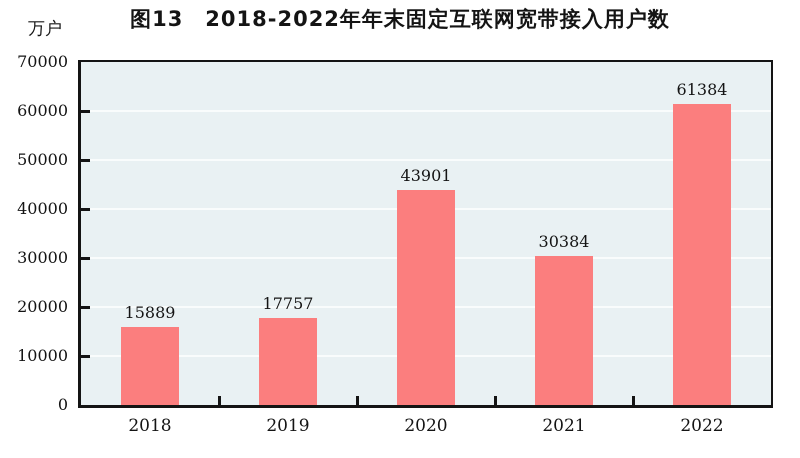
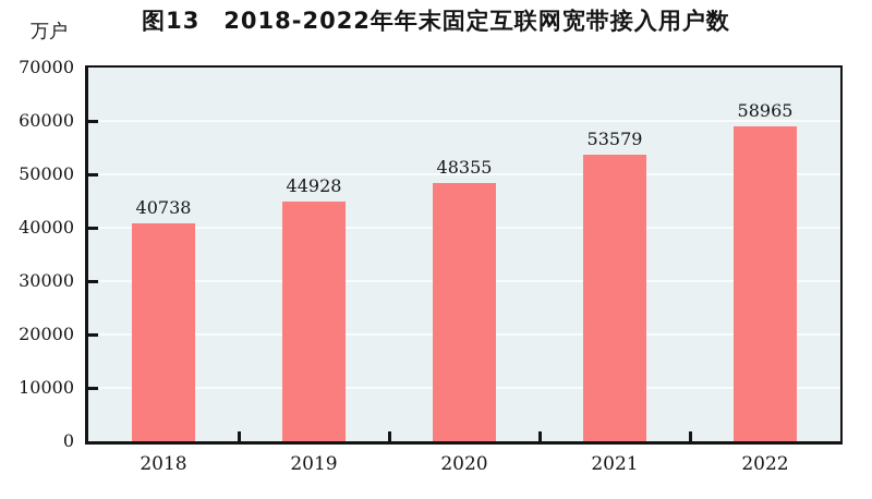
2018: 15889 -> 40738
2019: 17757 -> 44928
2020: 43901 -> 48355
2021: 30384 -> 53579
2022: 61384 -> 58965
